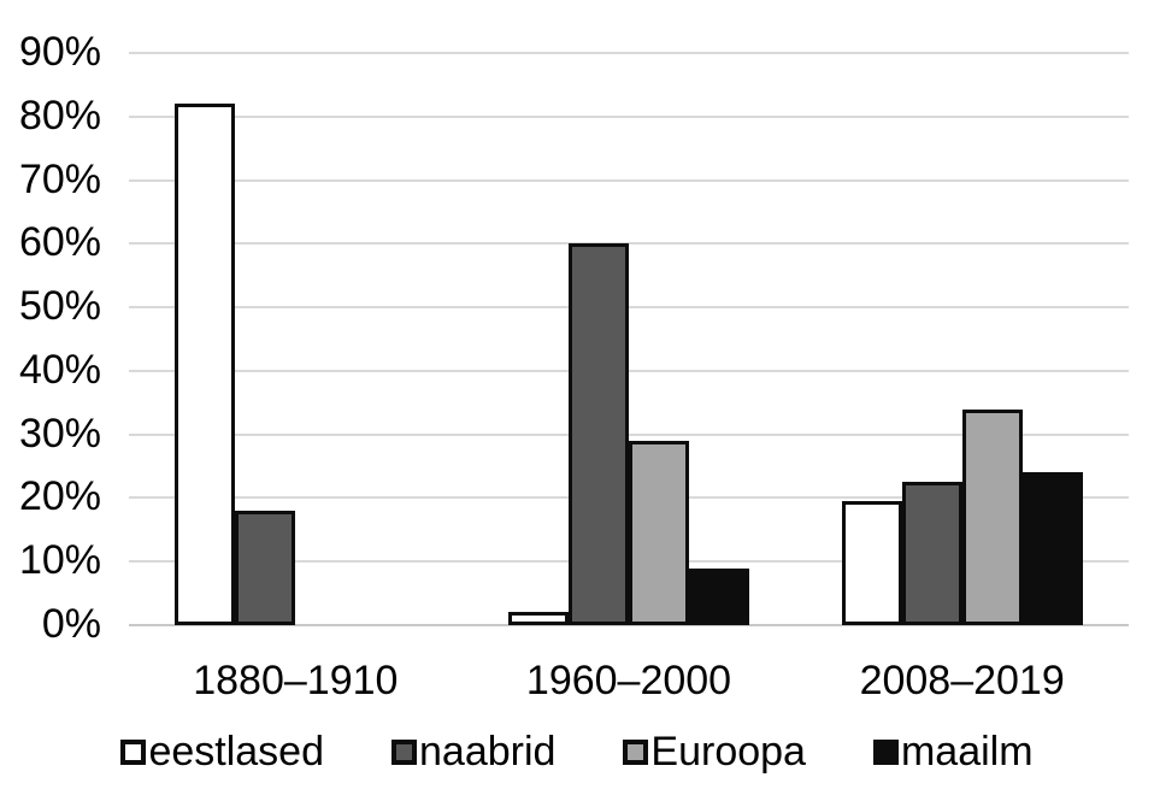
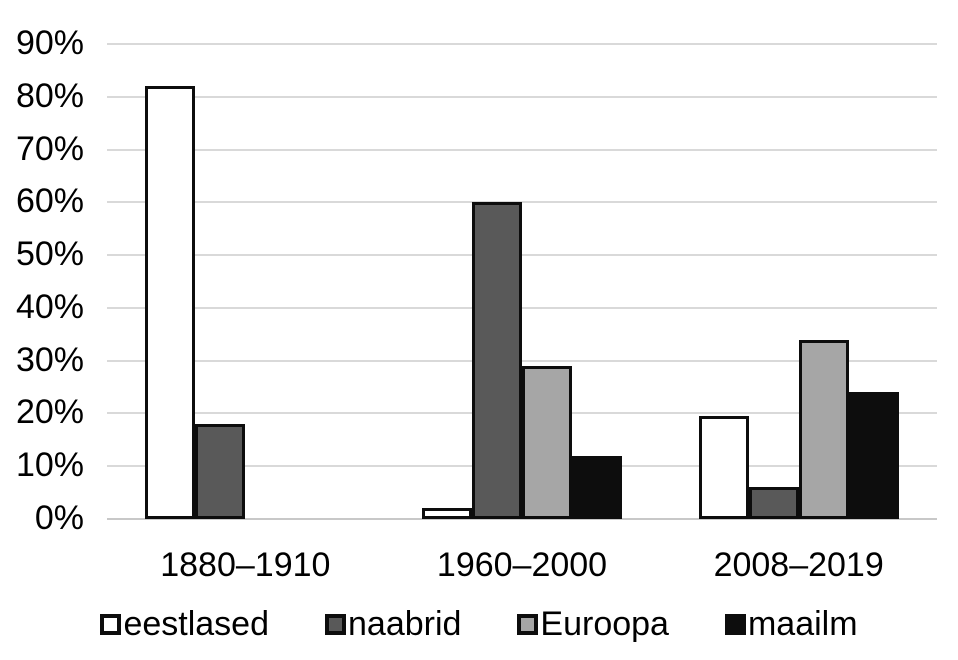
maailm/1960–2000: 9% -> 12%
naabrid/2008–2019: 22% -> 6%
